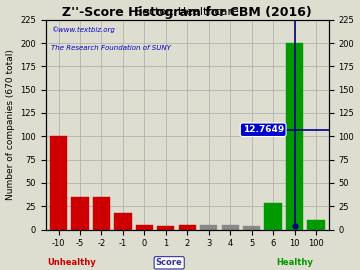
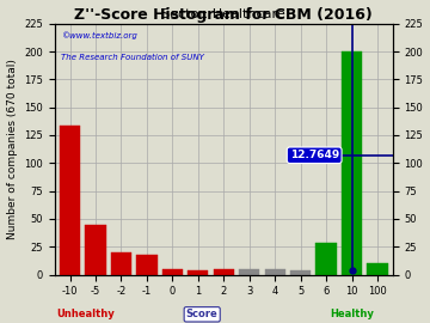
-10: 100 -> 134
-5: 35 -> 44
-2: 35 -> 20
